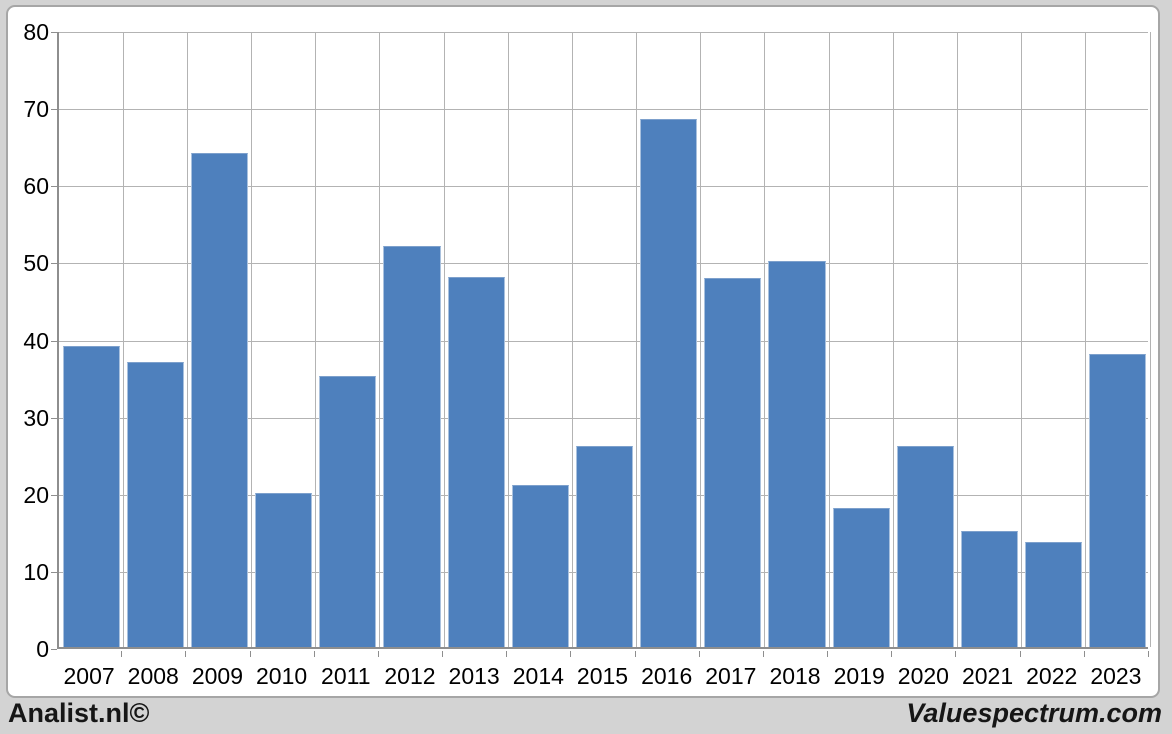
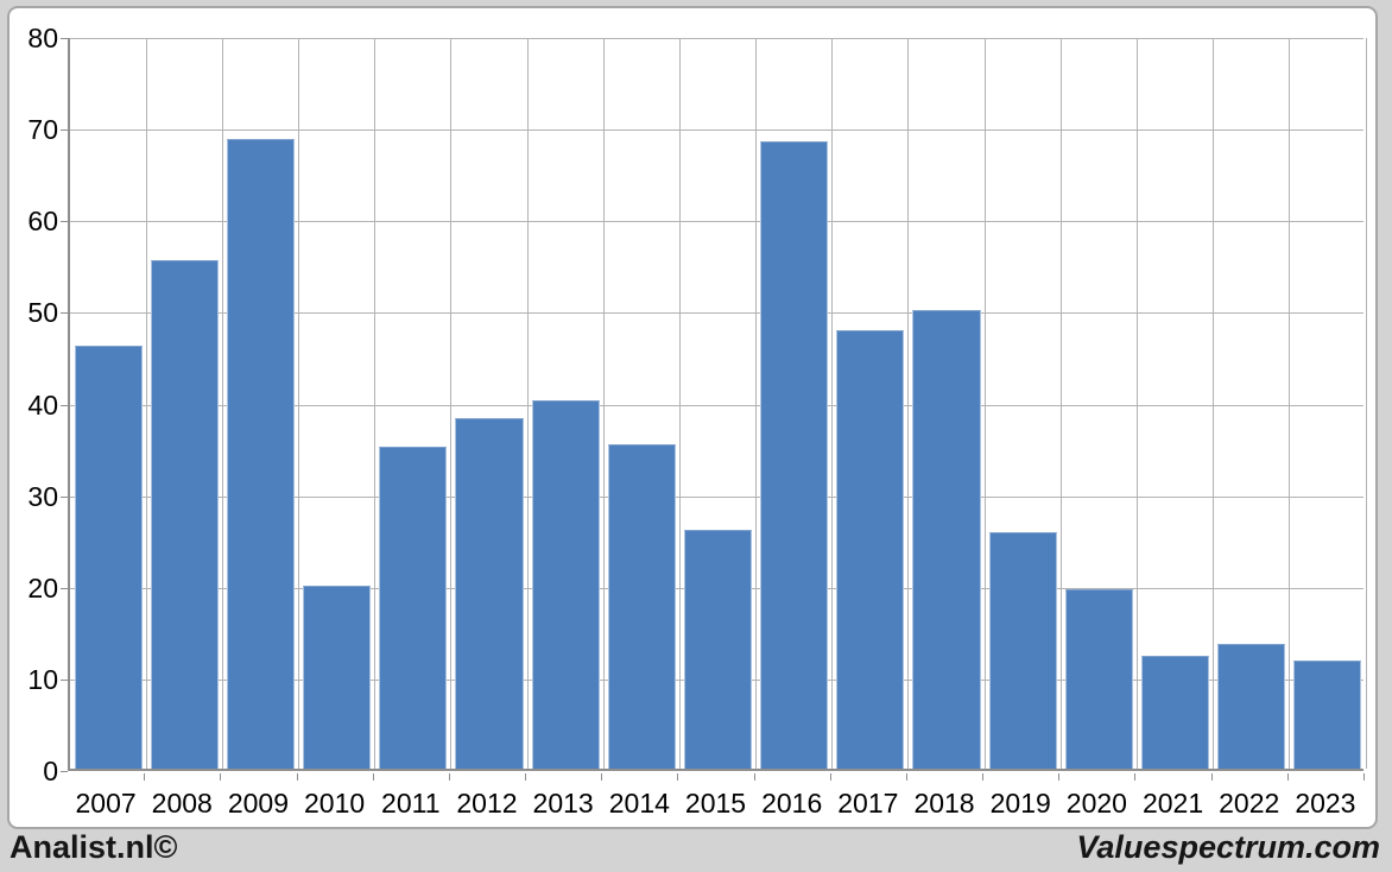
2007: 39 -> 46
2008: 37 -> 56
2009: 64 -> 69
2012: 52 -> 38
2013: 48 -> 40
2014: 21 -> 35
2019: 18 -> 26
2020: 26 -> 20
2021: 15 -> 12
2023: 38 -> 12
